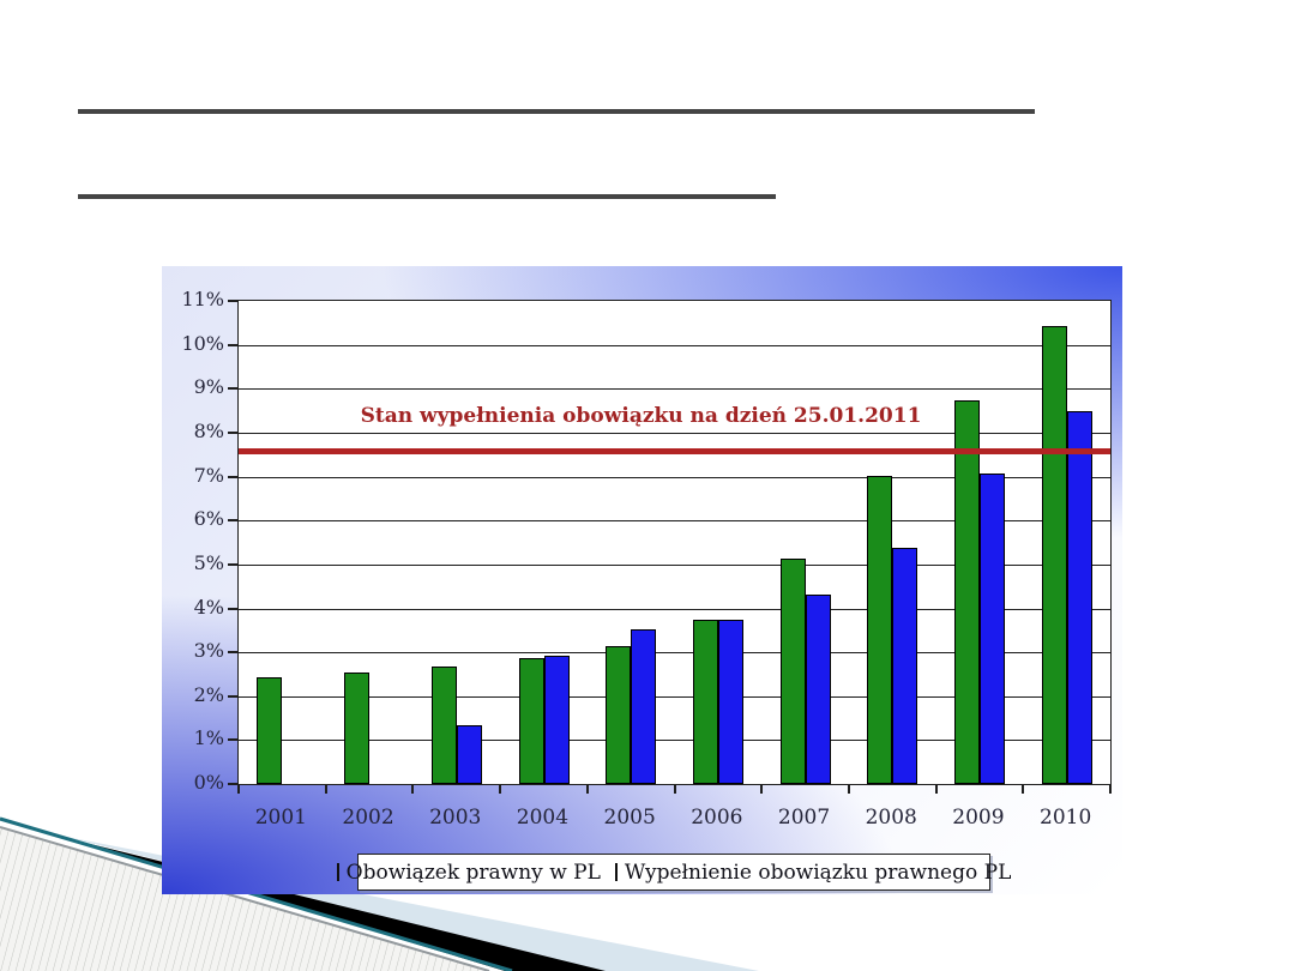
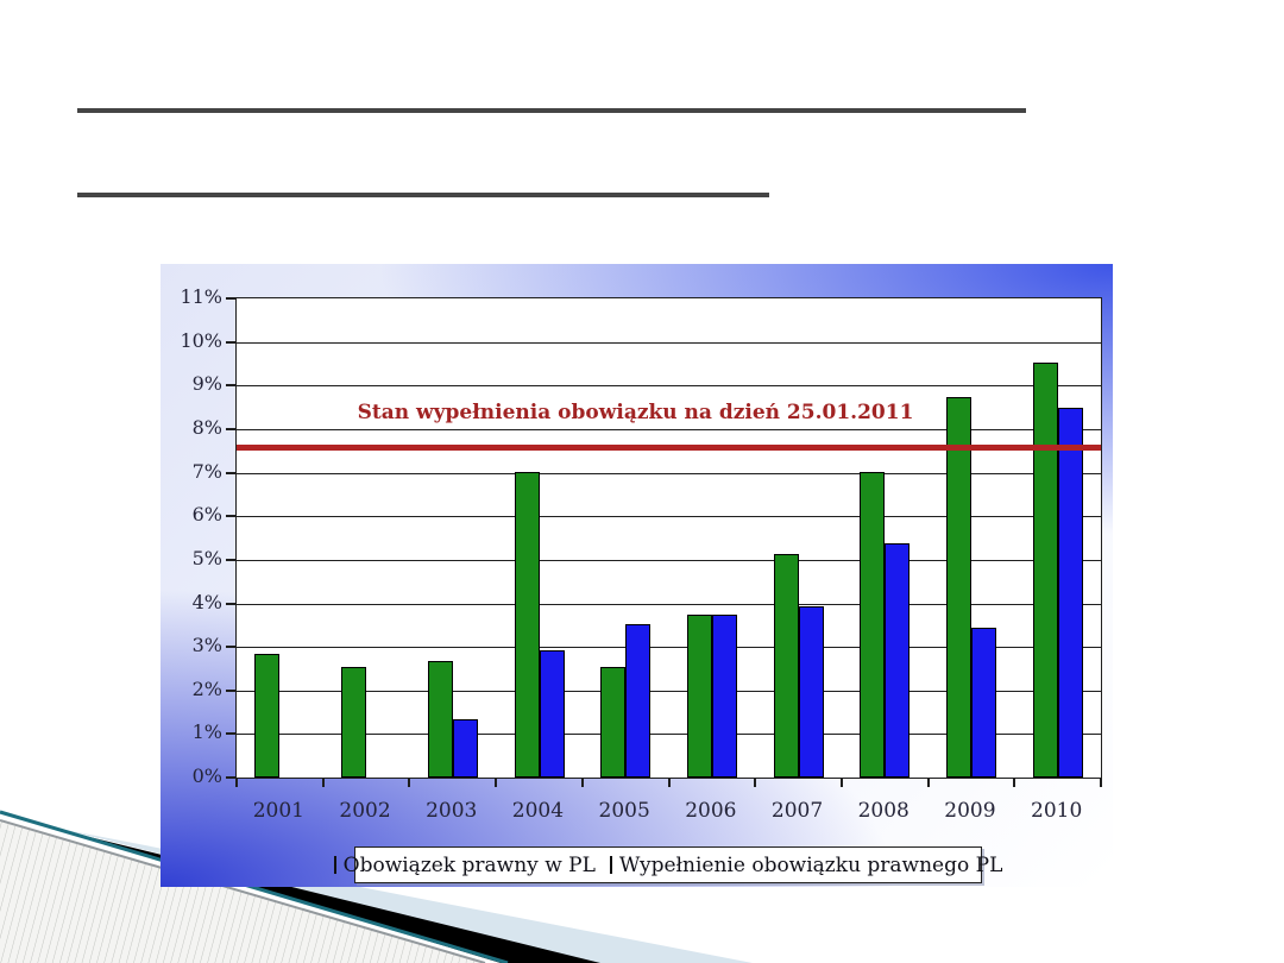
Obowiązek prawny w PL/2001: 2.4% -> 2.8%
Obowiązek prawny w PL/2004: 2.9% -> 7.0%
Obowiązek prawny w PL/2005: 3.1% -> 2.5%
Wypełnienie obowiązku prawnego PL/2007: 4.3% -> 3.9%
Wypełnienie obowiązku prawnego PL/2009: 7.0% -> 3.4%
Obowiązek prawny w PL/2010: 10.4% -> 9.5%
